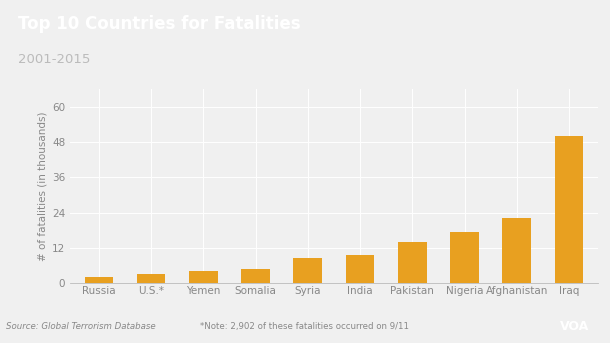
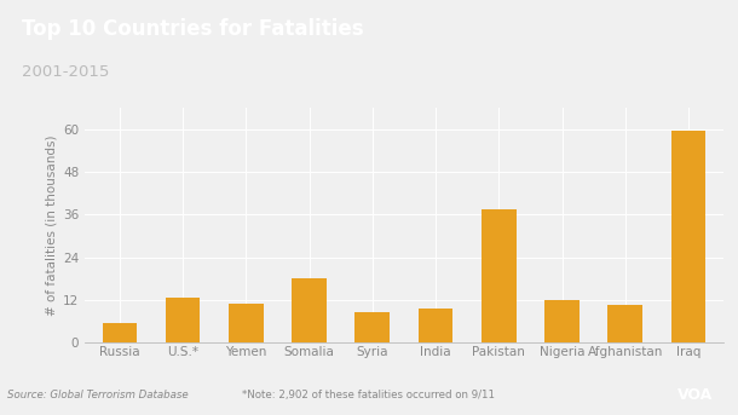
Russia: 2.0 -> 5.5
U.S.*: 3.2 -> 12.5
Yemen: 4.2 -> 11.0
Somalia: 4.8 -> 18.0
Pakistan: 14.0 -> 37.5
Nigeria: 17.5 -> 12.0
Afghanistan: 22.0 -> 10.5
Iraq: 50.0 -> 59.5
